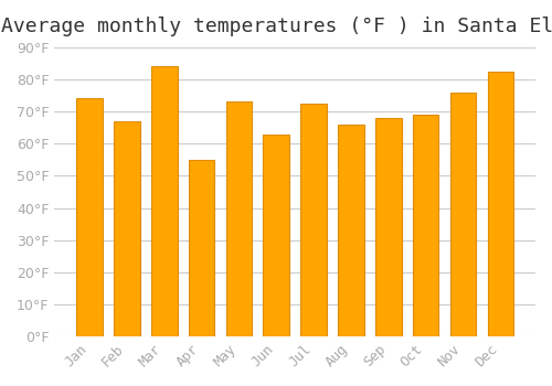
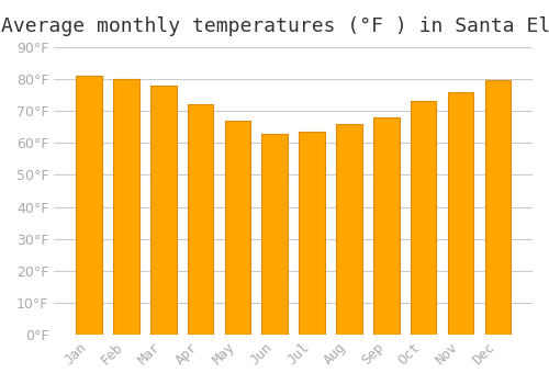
Jan: 74.0°F -> 81.0°F
Feb: 67.0°F -> 80.0°F
Mar: 84.0°F -> 78.0°F
Apr: 55.0°F -> 72.0°F
May: 73.0°F -> 67.0°F
Jul: 72.5°F -> 63.5°F
Oct: 69.0°F -> 73.0°F
Dec: 82.5°F -> 79.5°F
